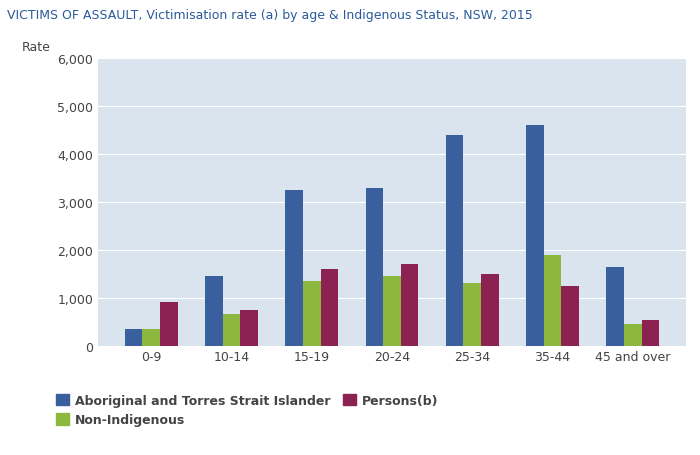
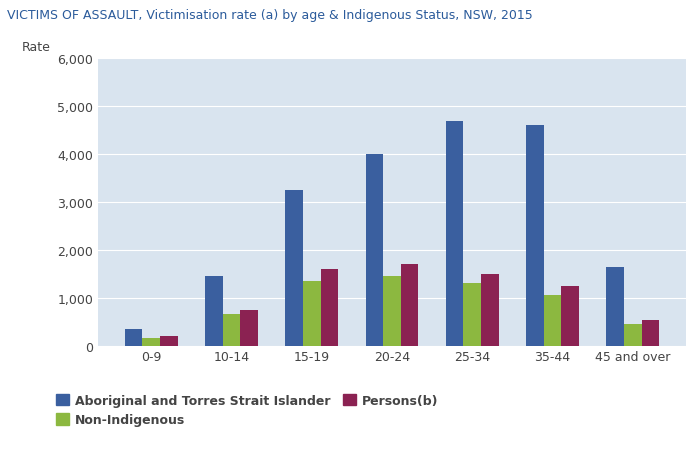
Non-Indigenous/0-9: 350 -> 150
Persons(b)/0-9: 900 -> 200
Aboriginal and Torres Strait Islander/20-24: 3,300 -> 4,000
Aboriginal and Torres Strait Islander/25-34: 4,400 -> 4,700
Non-Indigenous/35-44: 1,900 -> 1,050
